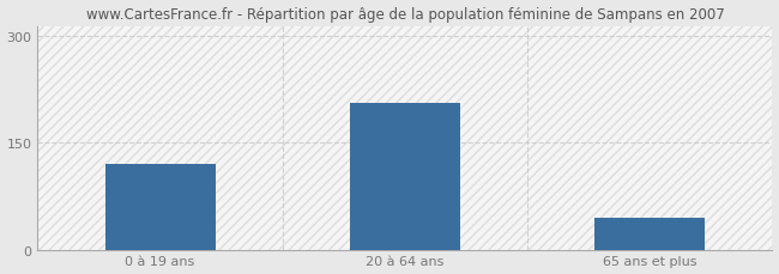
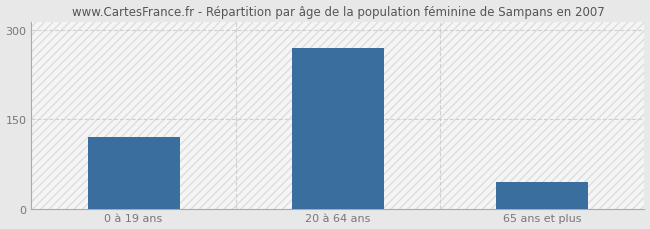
20 à 64 ans: 206 -> 271
